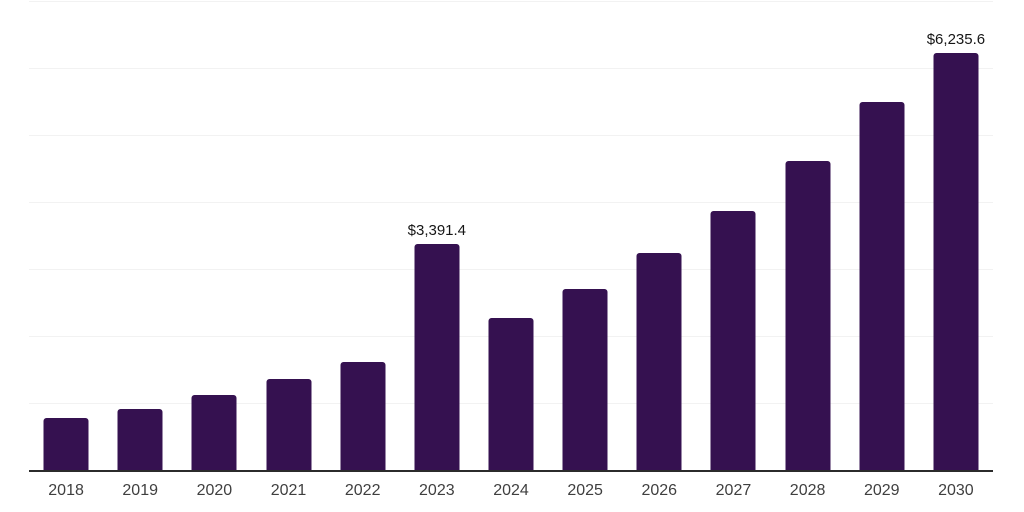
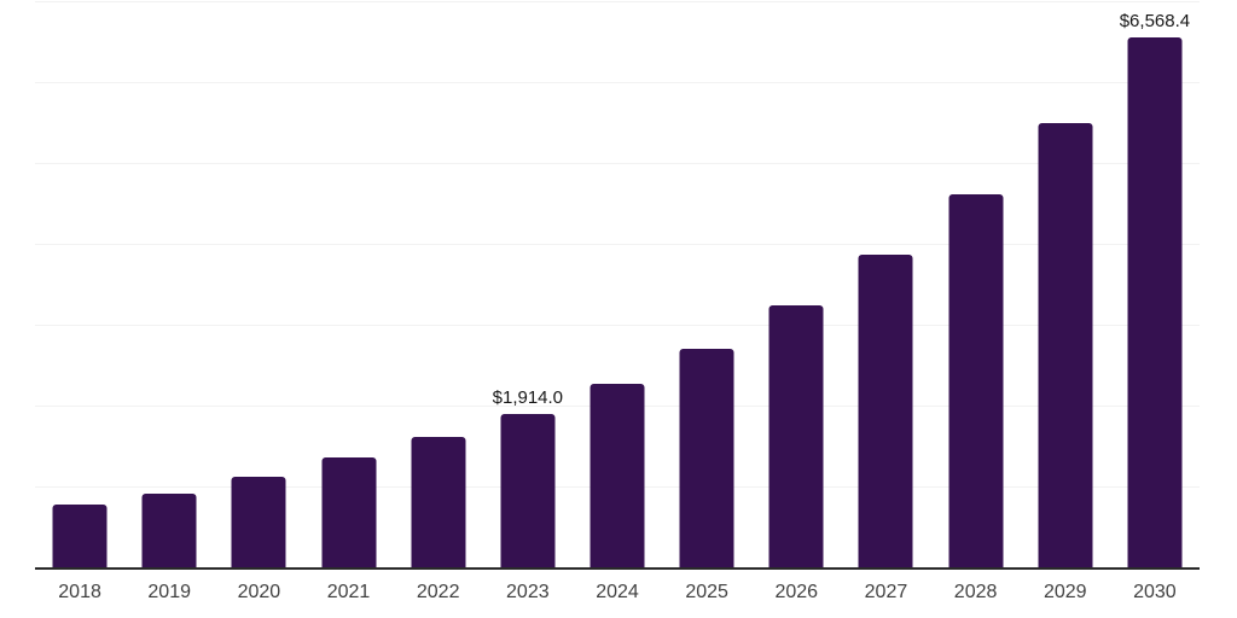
2023: $3,391.4 -> $1,914.0
2030: $6,235.6 -> $6,568.4
